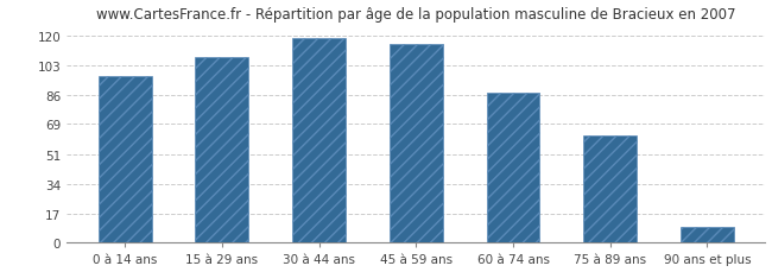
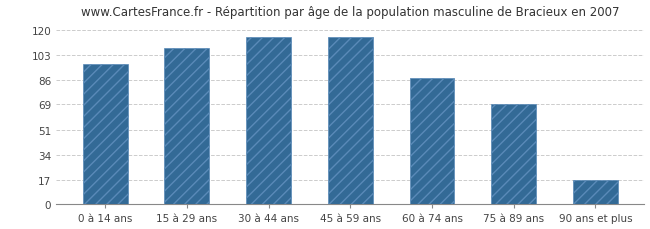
30 à 44 ans: 119 -> 115
75 à 89 ans: 62 -> 69
90 ans et plus: 9 -> 17
